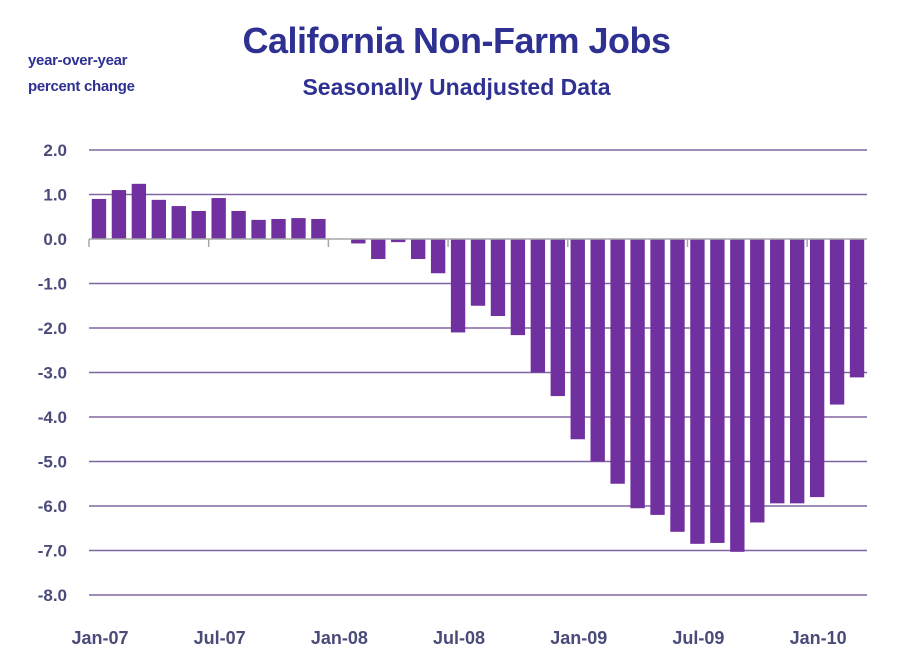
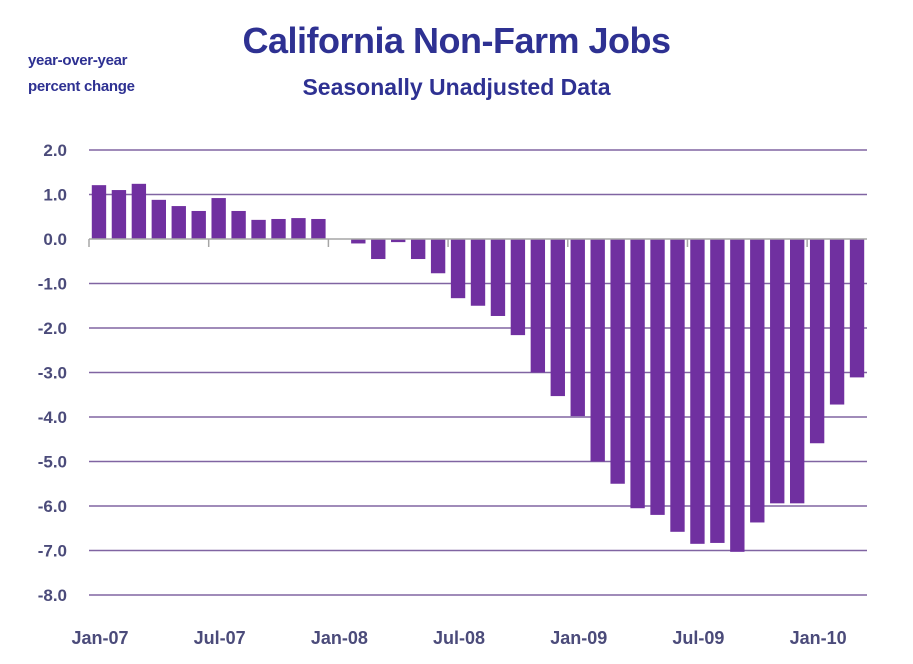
Jan-07: 0.9 -> 1.2
Jul-08: -2.1 -> -1.3
Jan-09: -4.5 -> -4.0
Jan-10: -5.8 -> -4.6
